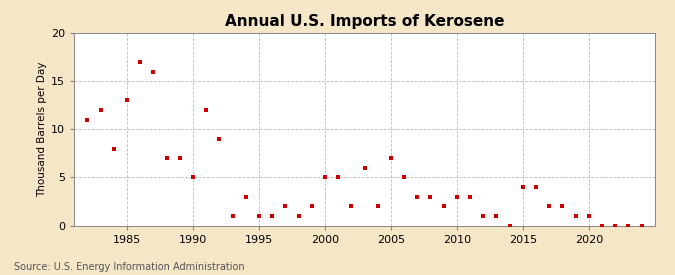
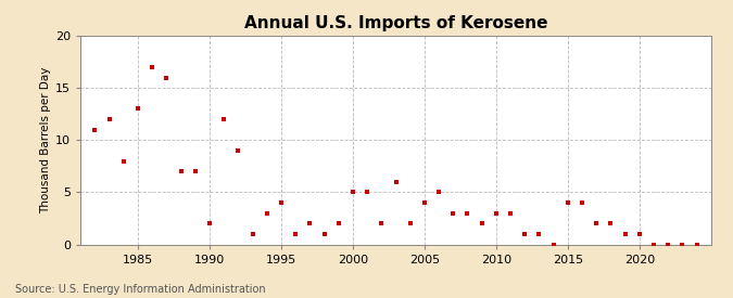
1990: 5 -> 2
1995: 1 -> 4
2005: 7 -> 4
